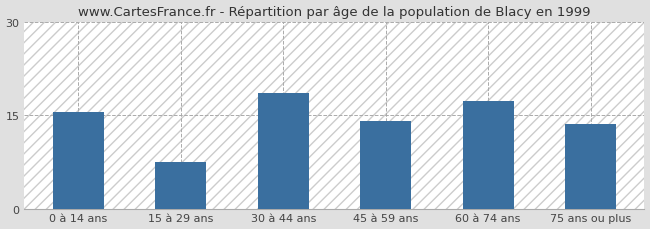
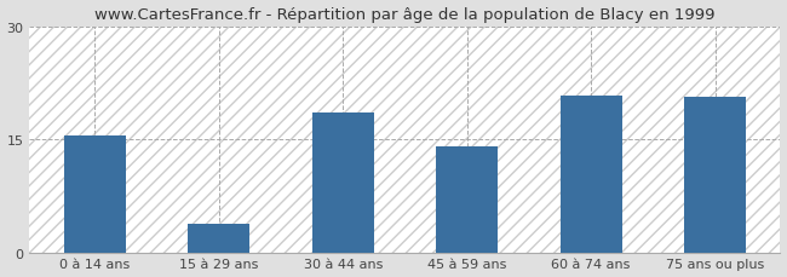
15 à 29 ans: 7.5 -> 3.8
60 à 74 ans: 17.2 -> 20.8
75 ans ou plus: 13.5 -> 20.6
